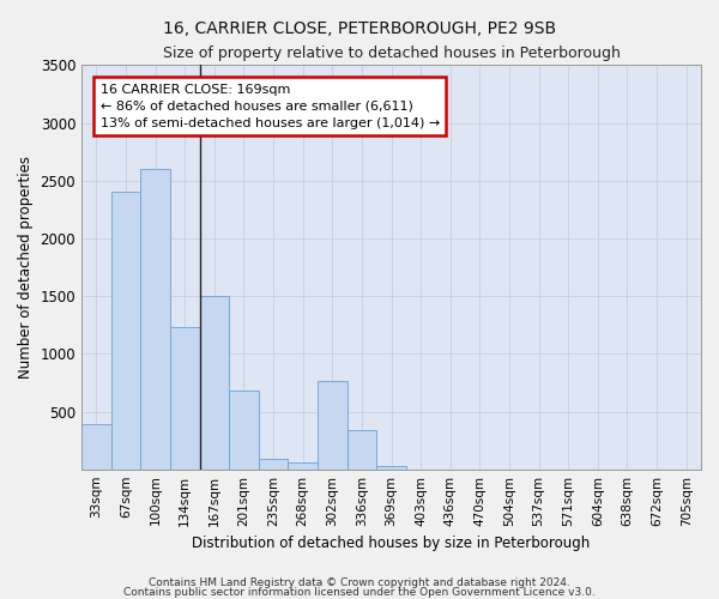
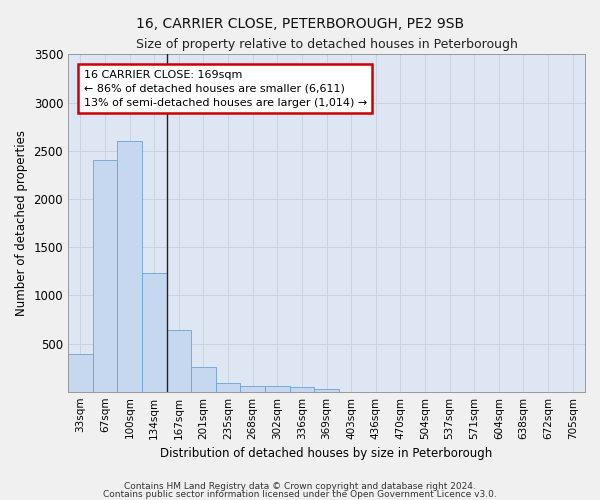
167sqm: 1500 -> 640
201sqm: 680 -> 260
302sqm: 760 -> 60
336sqm: 340 -> 40
